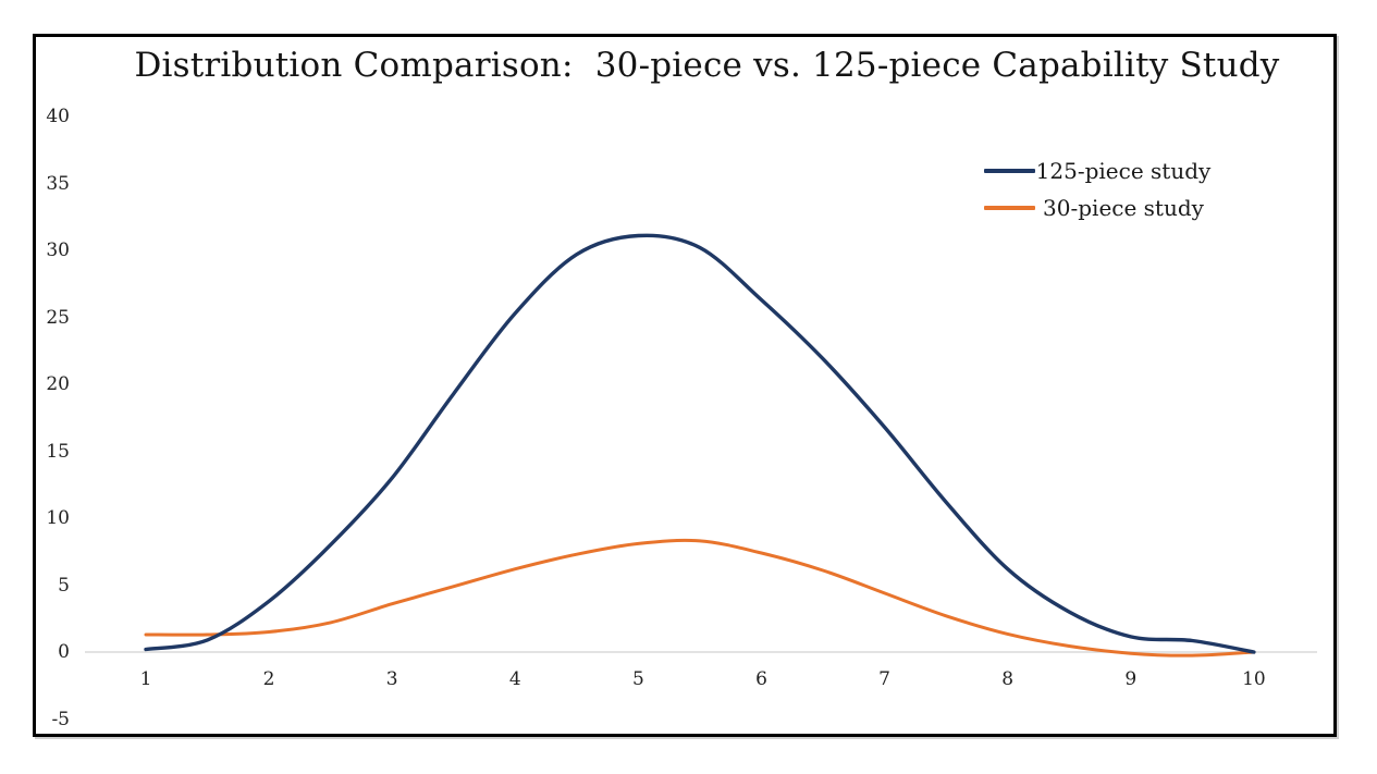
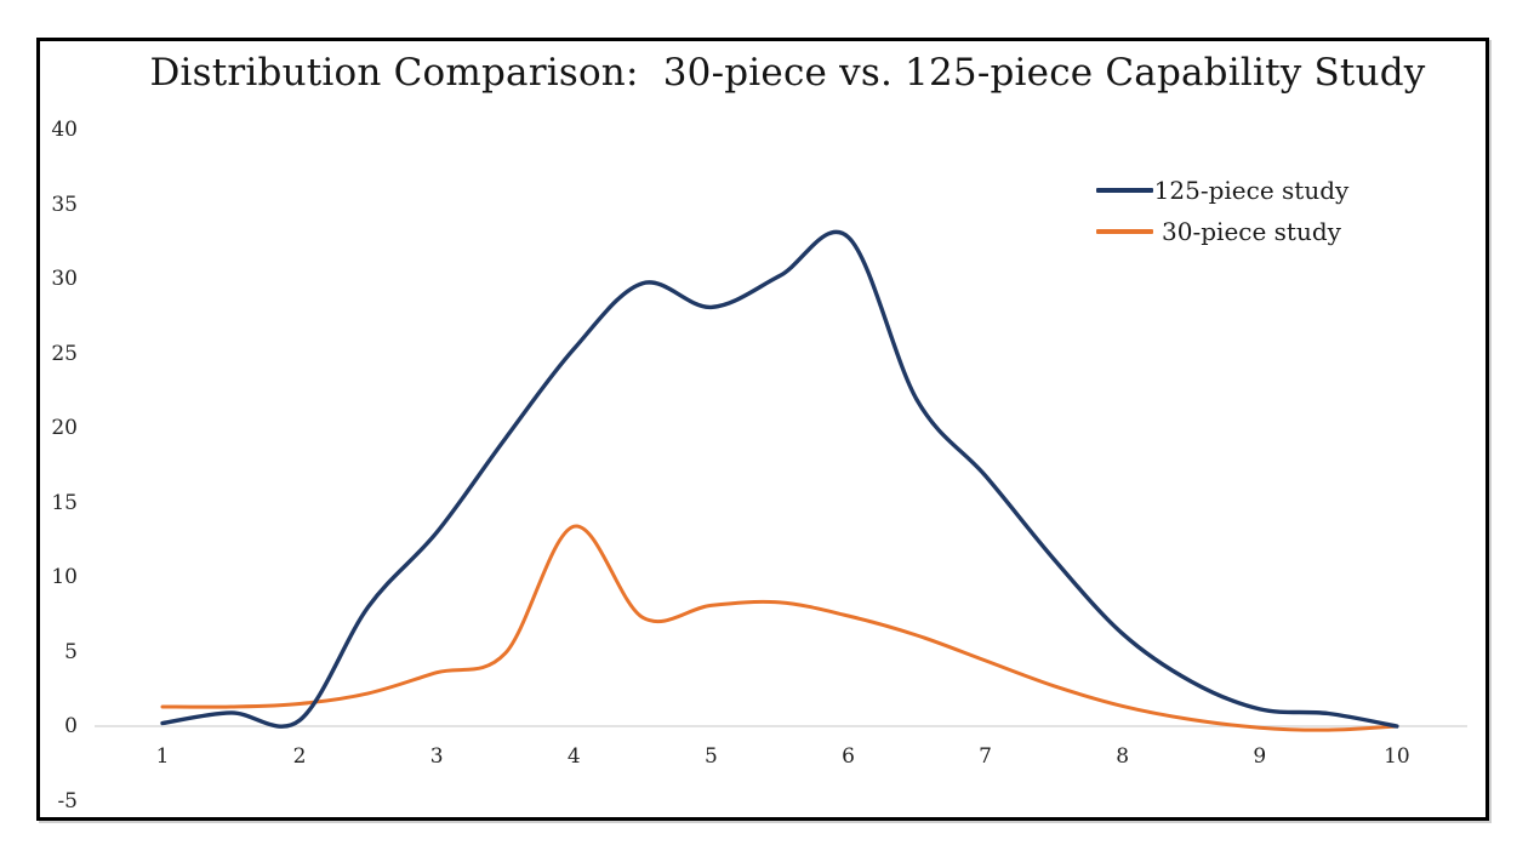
125-piece study/2: 3.8 -> 0.4
30-piece study/4: 6.2 -> 13.4
125-piece study/5: 31.1 -> 28.1
125-piece study/6: 26.3 -> 32.8
